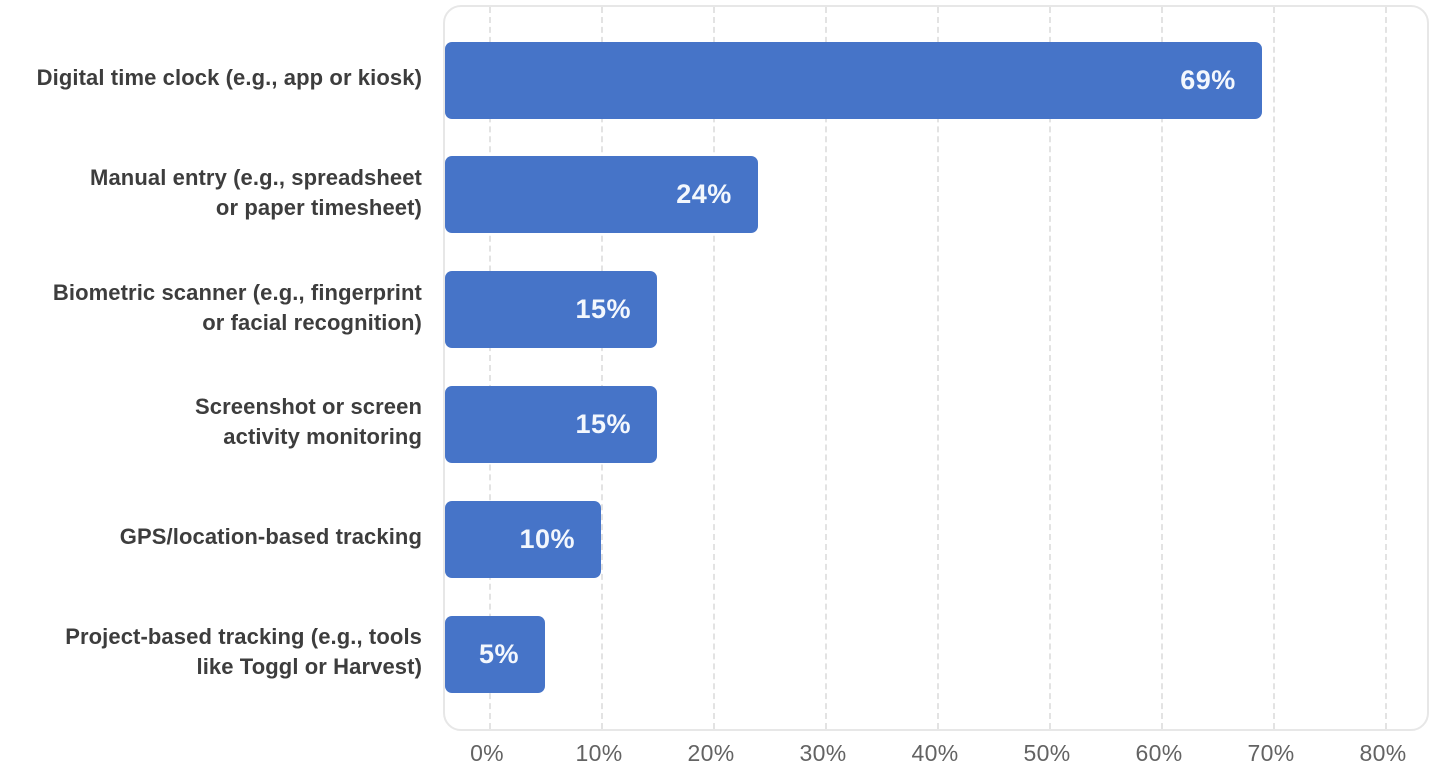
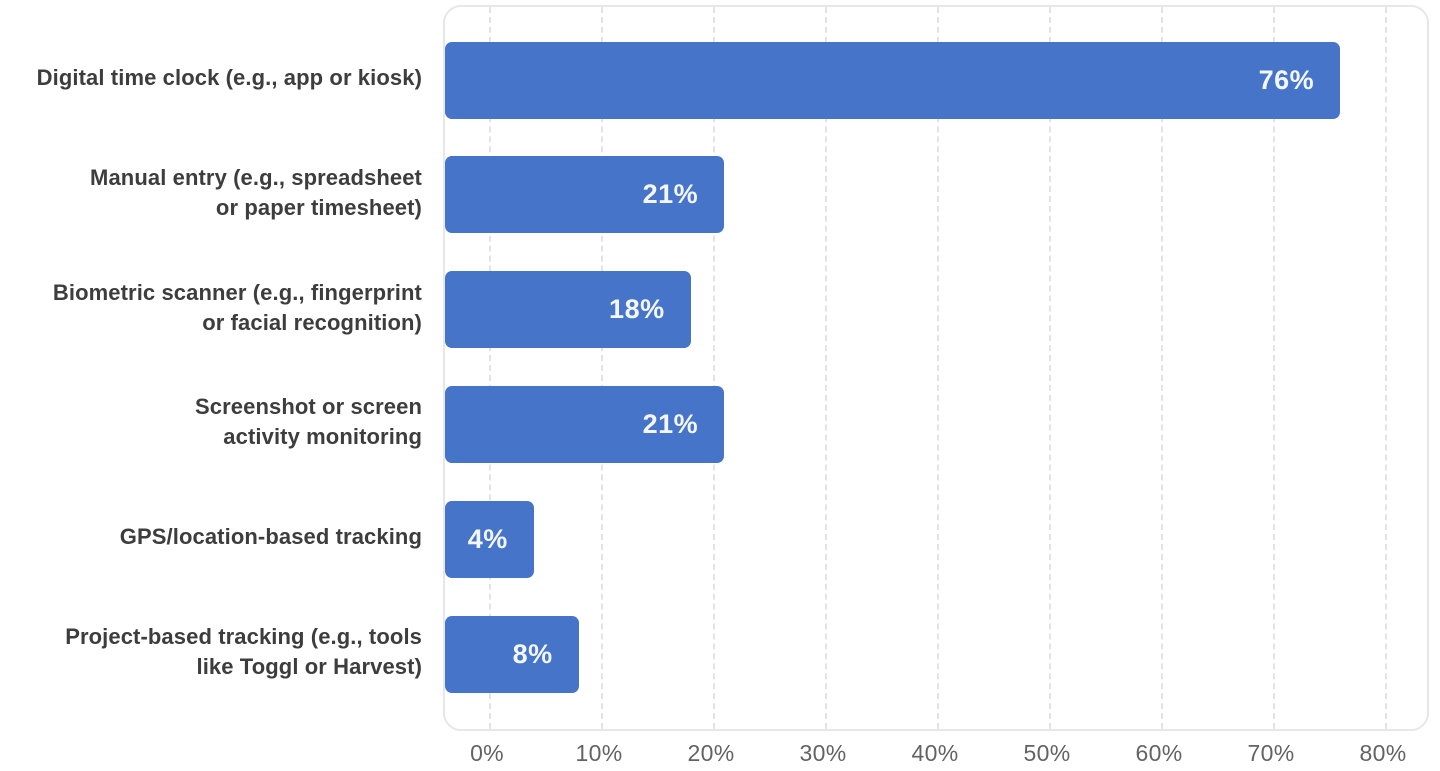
Digital time clock (e.g., app or kiosk): 69% -> 76%
Manual entry (e.g., spreadsheet or paper timesheet): 24% -> 21%
Biometric scanner (e.g., fingerprint or facial recognition): 15% -> 18%
Screenshot or screen activity monitoring: 15% -> 21%
GPS/location-based tracking: 10% -> 4%
Project-based tracking (e.g., tools like Toggl or Harvest): 5% -> 8%
